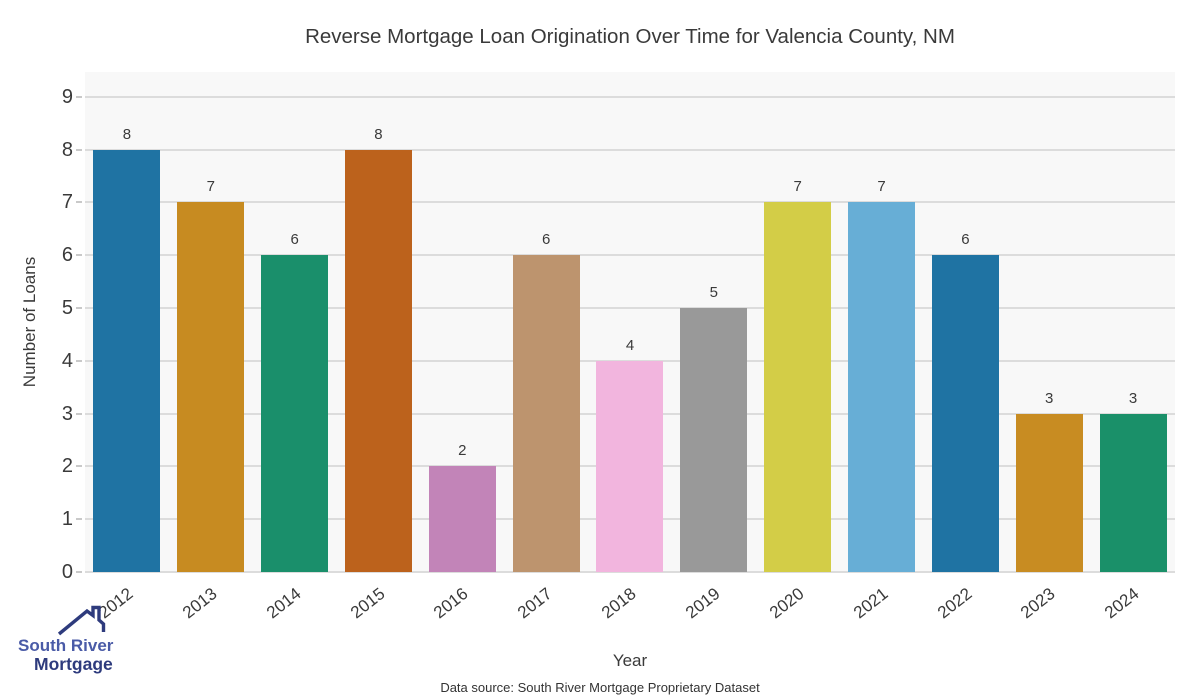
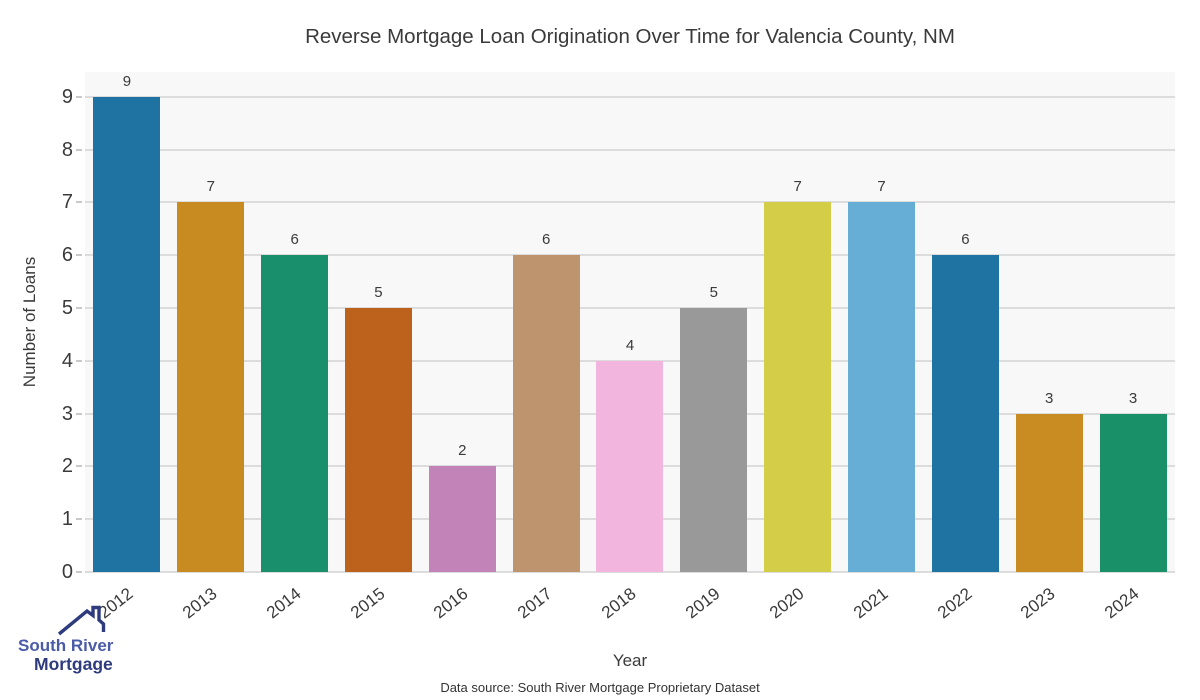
2012: 8 -> 9
2015: 8 -> 5
